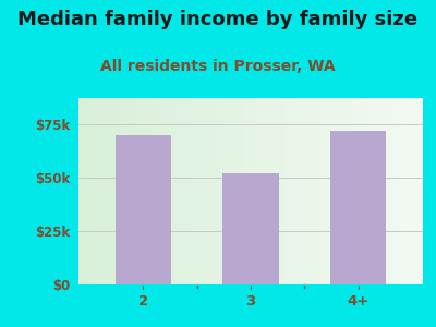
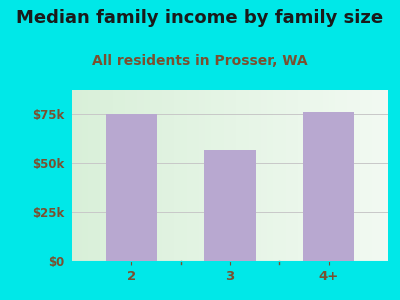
2: $70k -> $75k
3: $52k -> $57k
4+: $72k -> $76k
